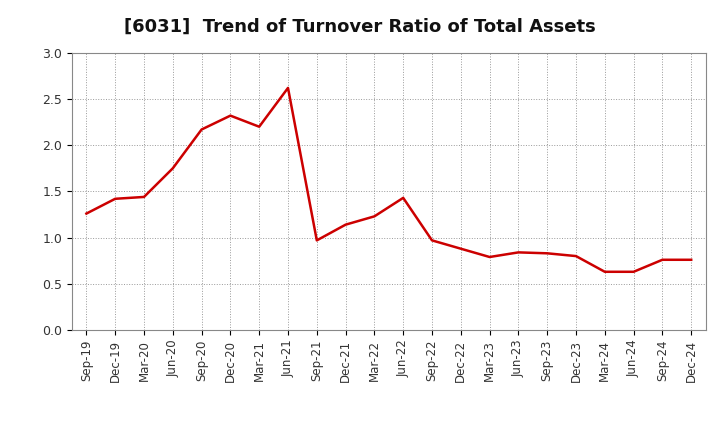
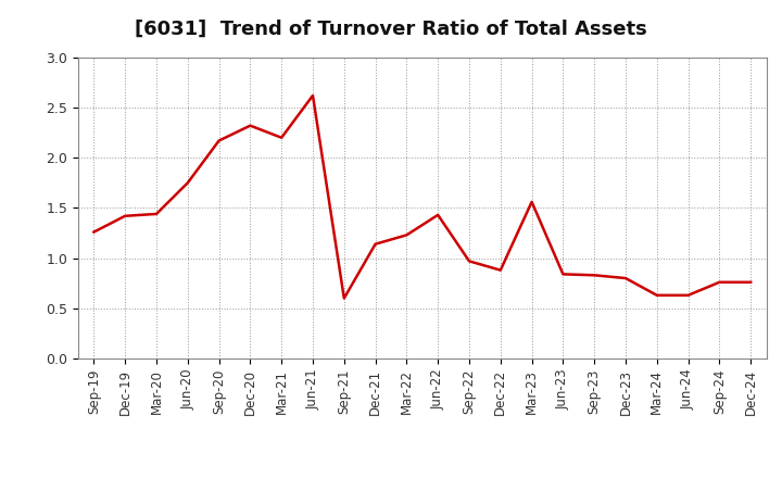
Sep-21: 0.97 -> 0.60
Mar-23: 0.79 -> 1.56
